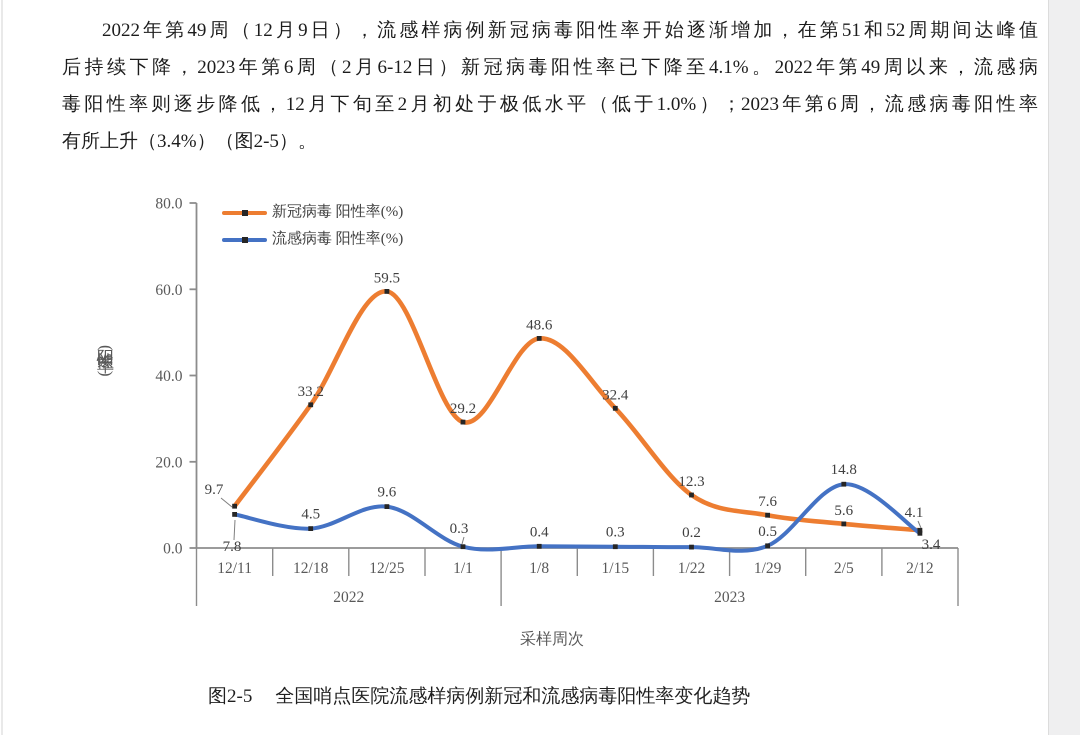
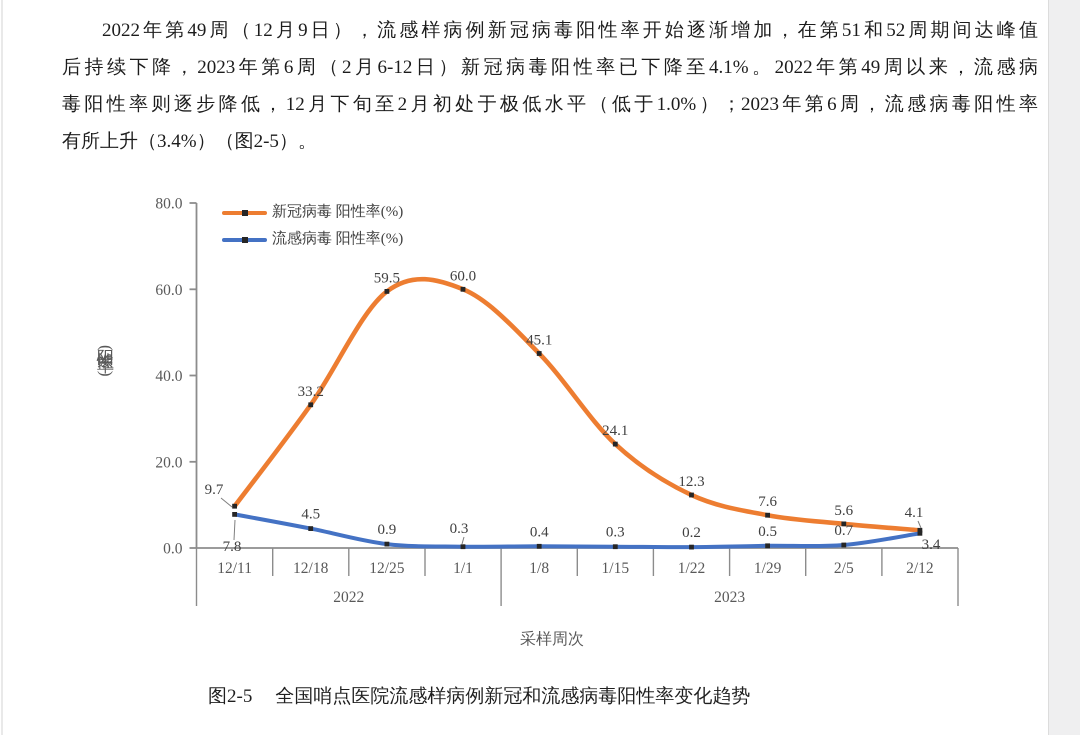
流感病毒 阳性率(%)/12/25: 9.6 -> 0.9
新冠病毒 阳性率(%)/1/1: 29.2 -> 60.0
新冠病毒 阳性率(%)/1/8: 48.6 -> 45.1
新冠病毒 阳性率(%)/1/15: 32.4 -> 24.1
流感病毒 阳性率(%)/2/5: 14.8 -> 0.7
